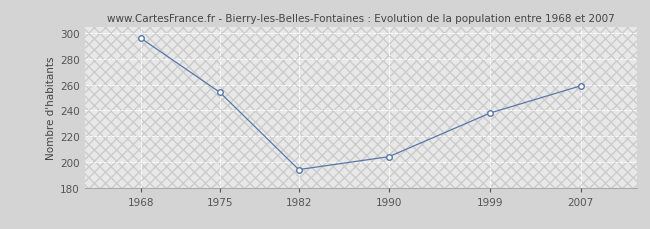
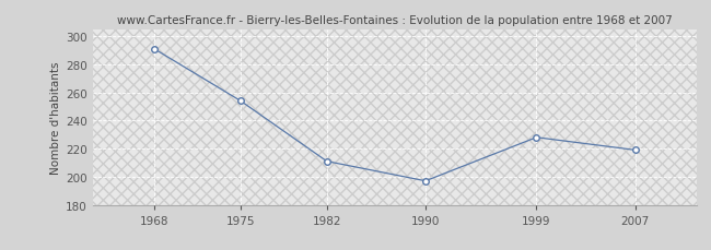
1968: 296 -> 291
1982: 194 -> 211
1990: 204 -> 197
1999: 238 -> 228
2007: 259 -> 219
